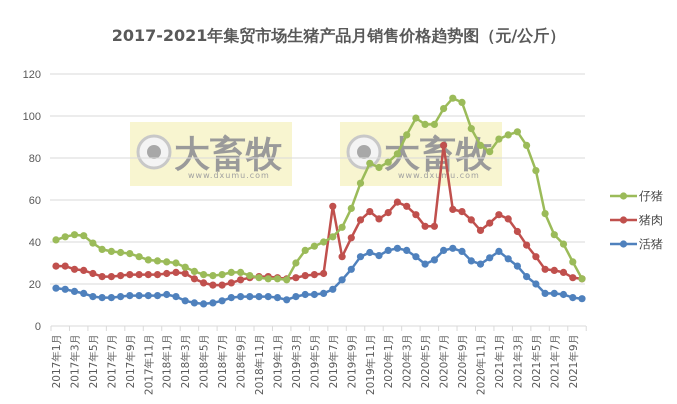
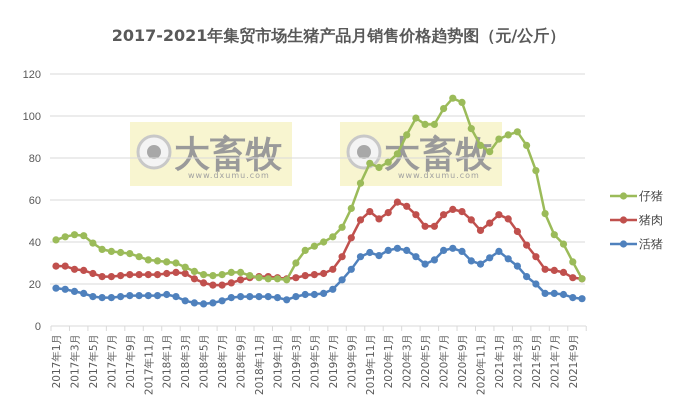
猪肉/2019年7月: 57 -> 27
猪肉/2020年7月: 86 -> 53
